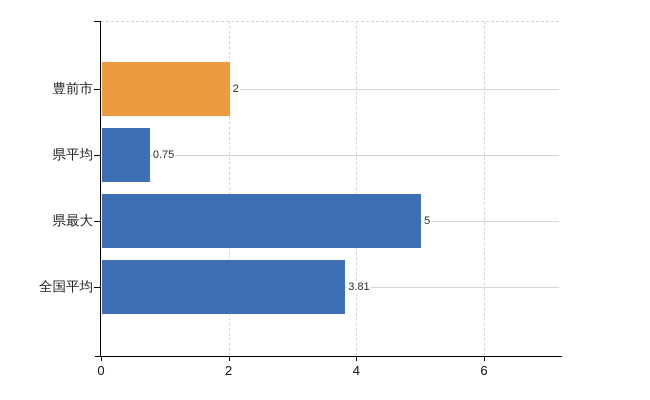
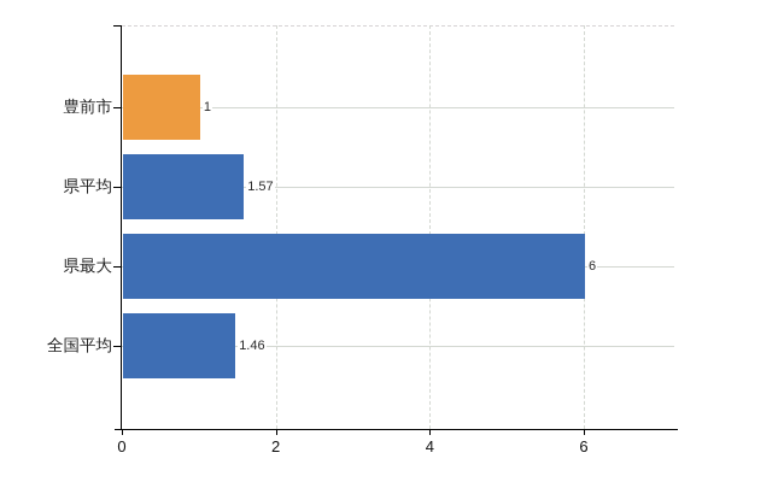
豊前市: 2 -> 1
県平均: 0.75 -> 1.57
県最大: 5 -> 6
全国平均: 3.81 -> 1.46
